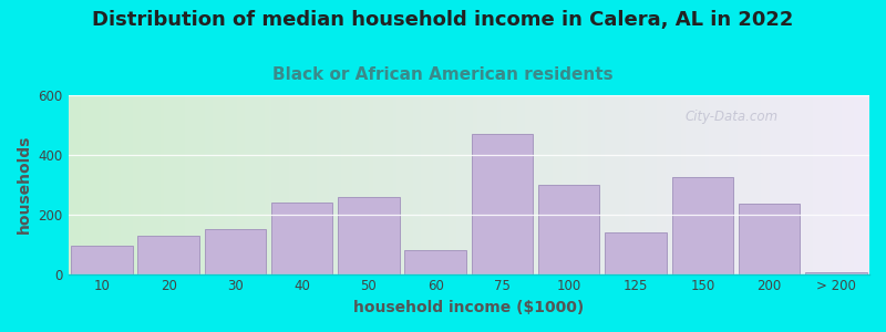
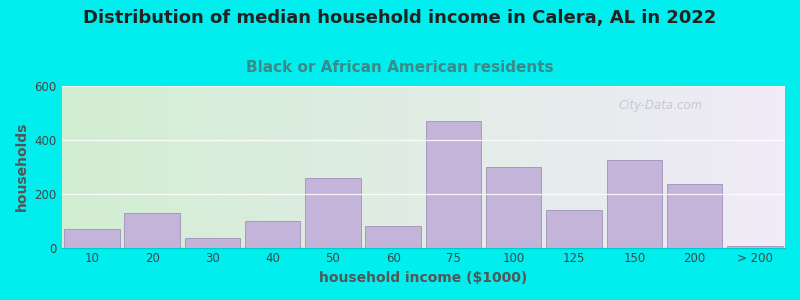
10: 95 -> 70
30: 150 -> 35
40: 240 -> 100
